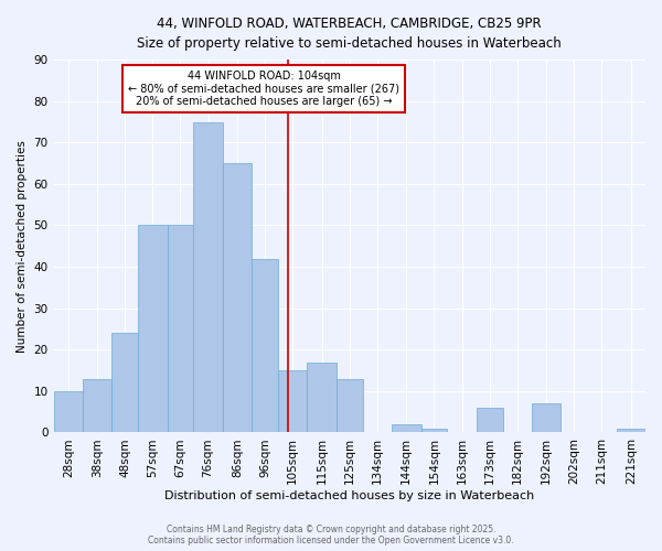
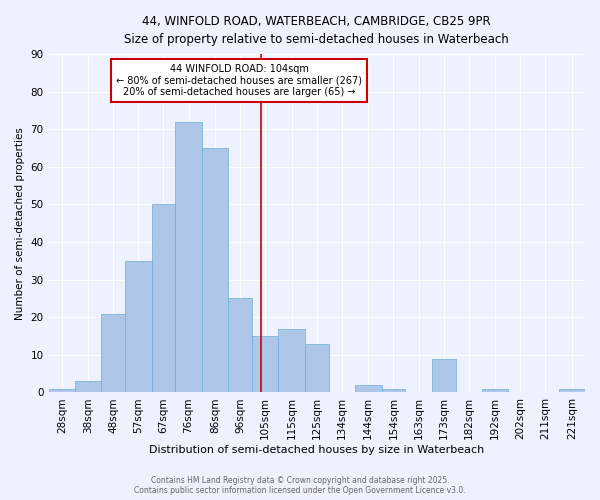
28sqm: 10 -> 1
38sqm: 13 -> 3
48sqm: 24 -> 21
57sqm: 50 -> 35
76sqm: 75 -> 72
96sqm: 42 -> 25
173sqm: 6 -> 9
192sqm: 7 -> 1
